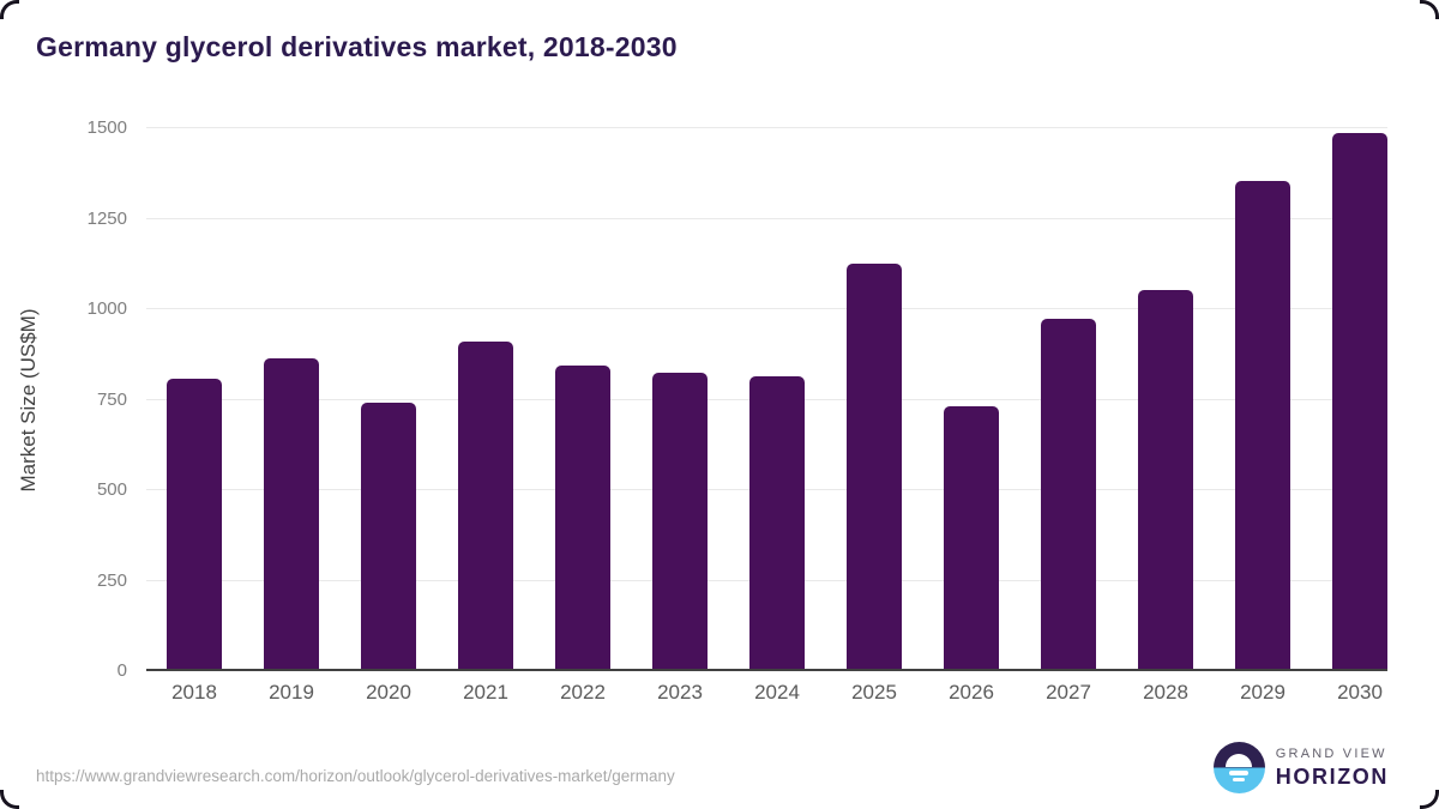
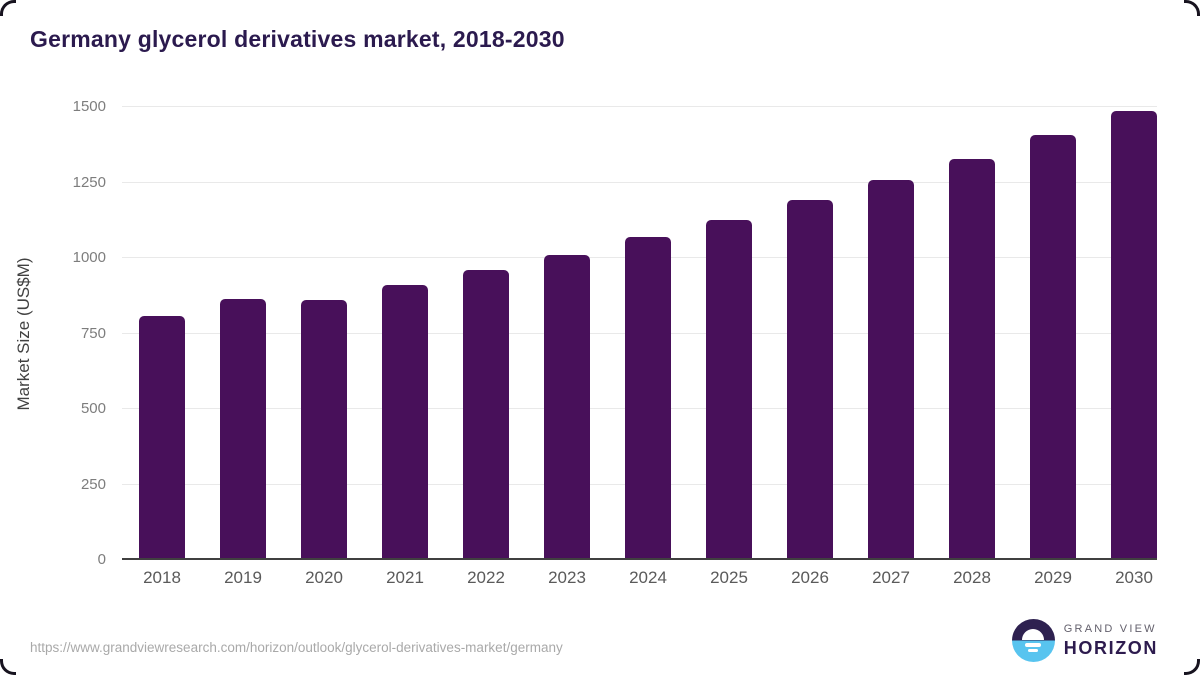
2020: 740 -> 860
2022: 840 -> 960
2023: 820 -> 1010
2024: 810 -> 1070
2026: 730 -> 1190
2027: 970 -> 1260
2028: 1050 -> 1330
2029: 1350 -> 1400
